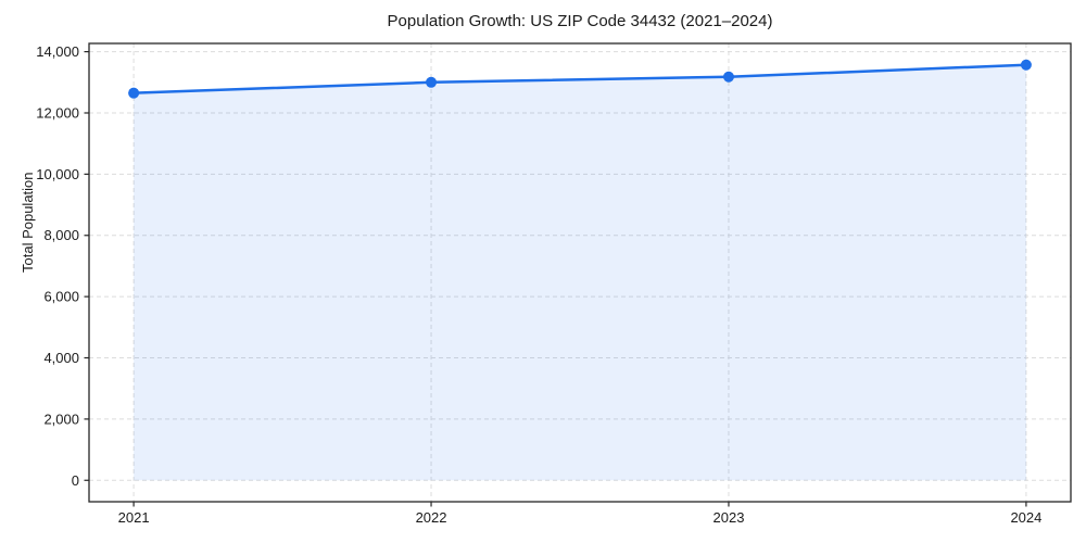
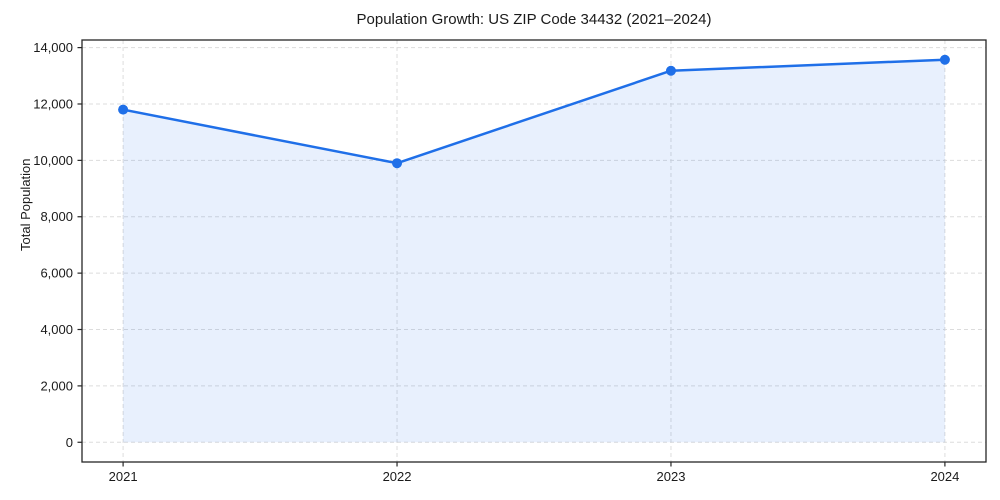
2021: 12600 -> 11800
2022: 13000 -> 9900
